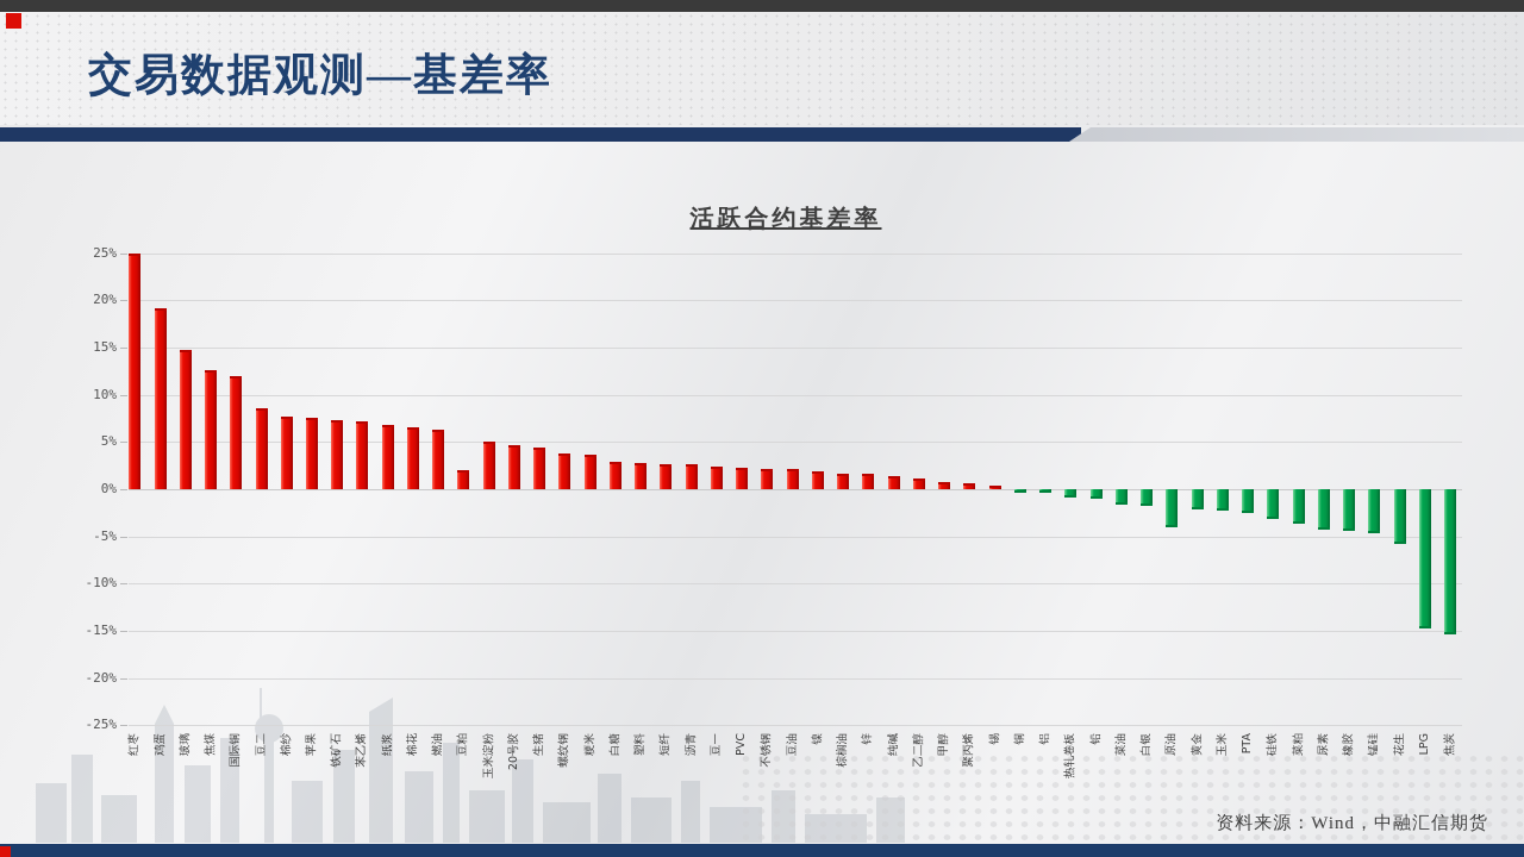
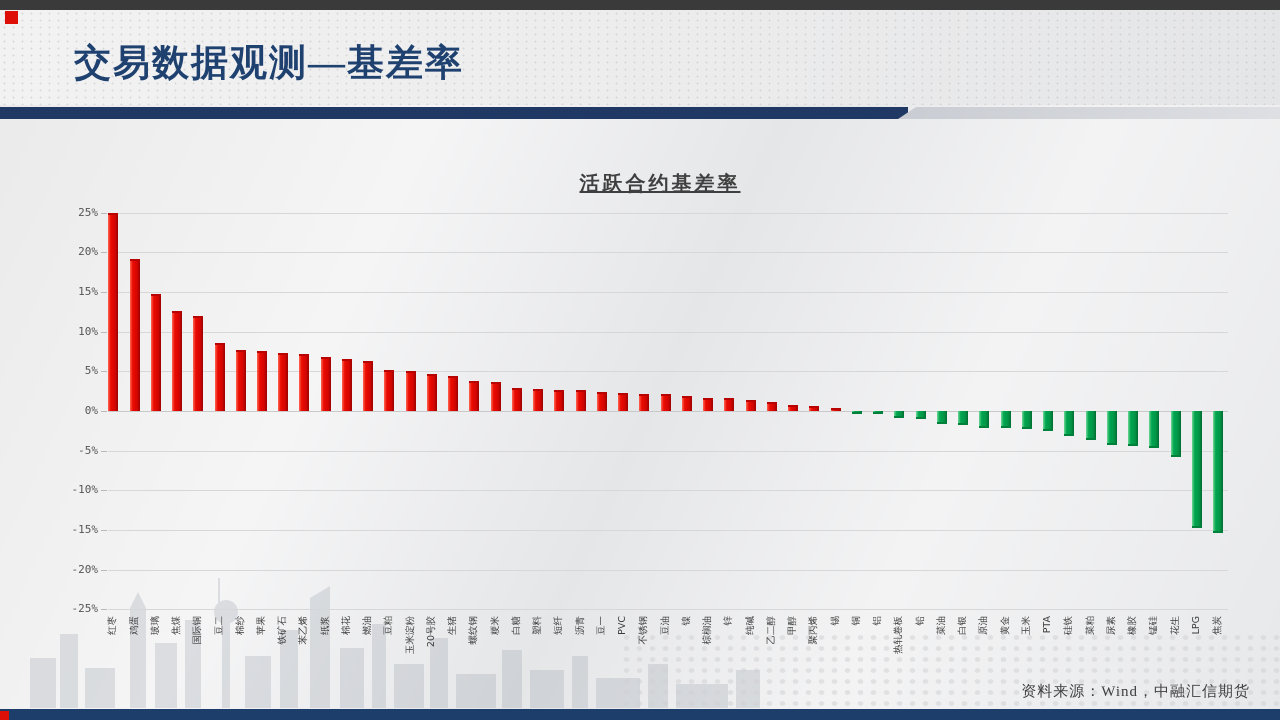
豆粕: 2% -> 5%
原油: -4% -> -2%
